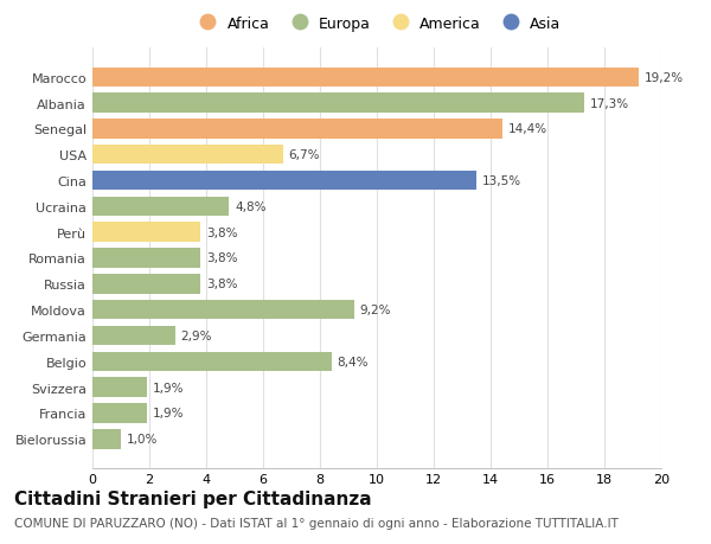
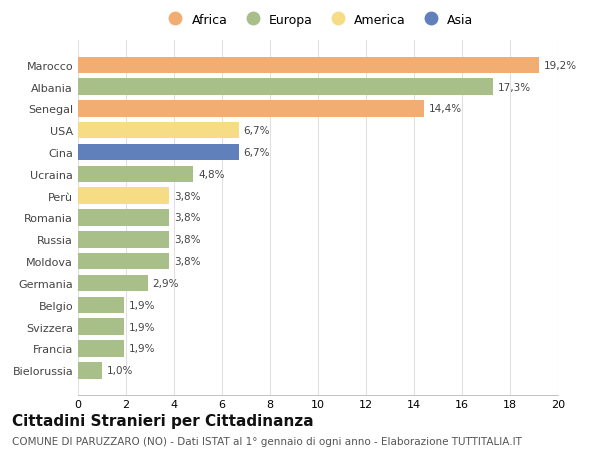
Cina: 13,5% -> 6,7%
Moldova: 9,2% -> 3,8%
Belgio: 8,4% -> 1,9%
